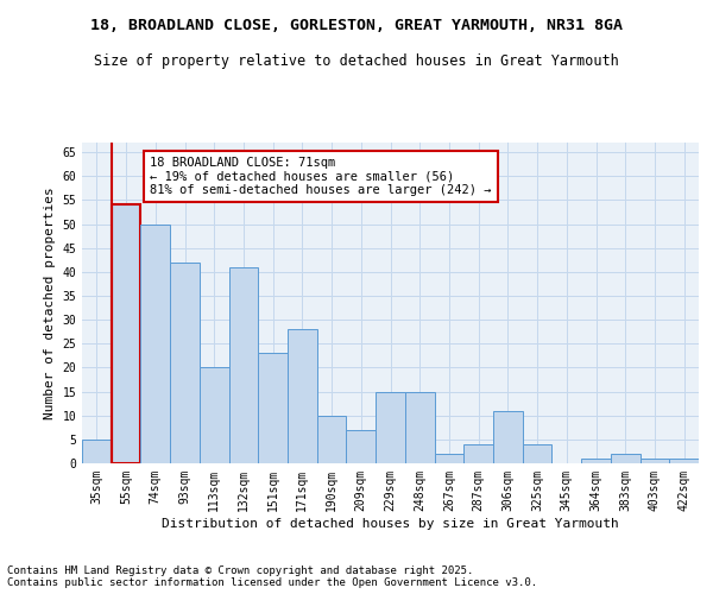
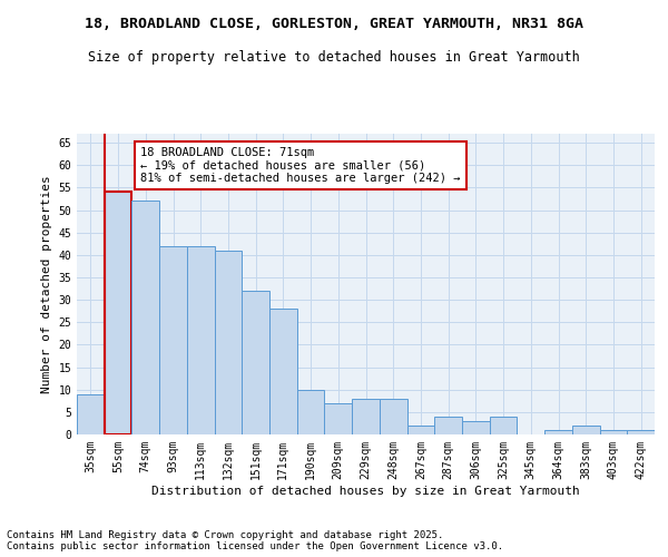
35sqm: 5 -> 9
74sqm: 50 -> 52
113sqm: 20 -> 42
151sqm: 23 -> 32
229sqm: 15 -> 8
248sqm: 15 -> 8
306sqm: 11 -> 3
